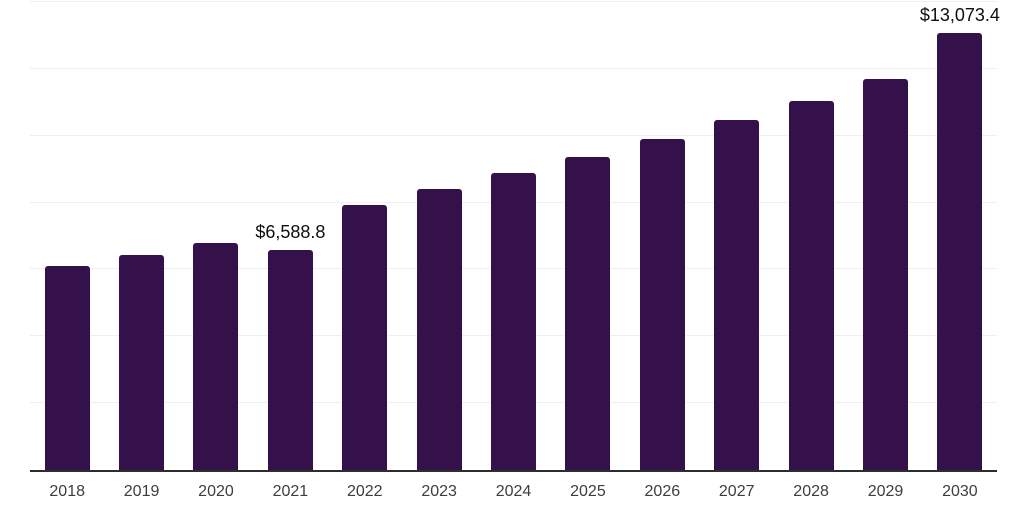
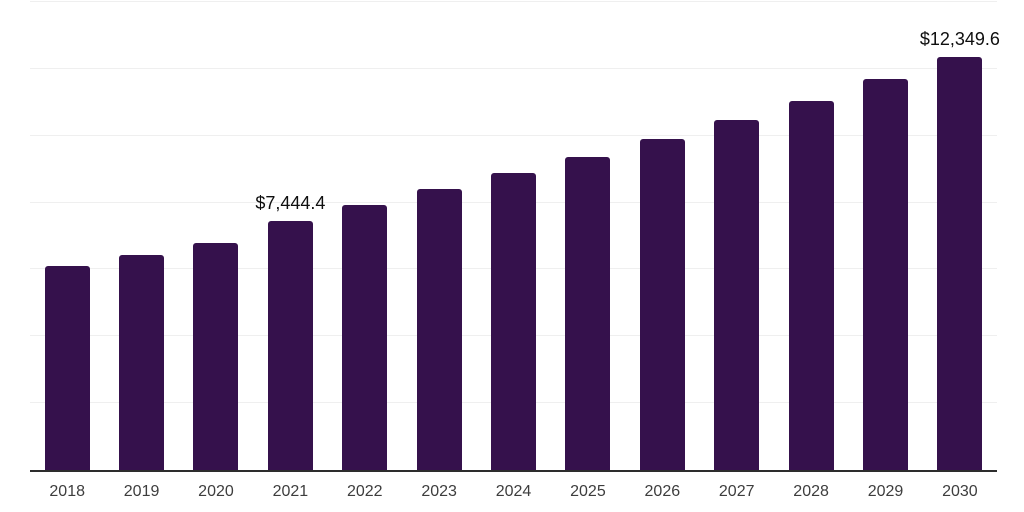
2021: $6,588.8 -> $7,444.4
2030: $13,073.4 -> $12,349.6
